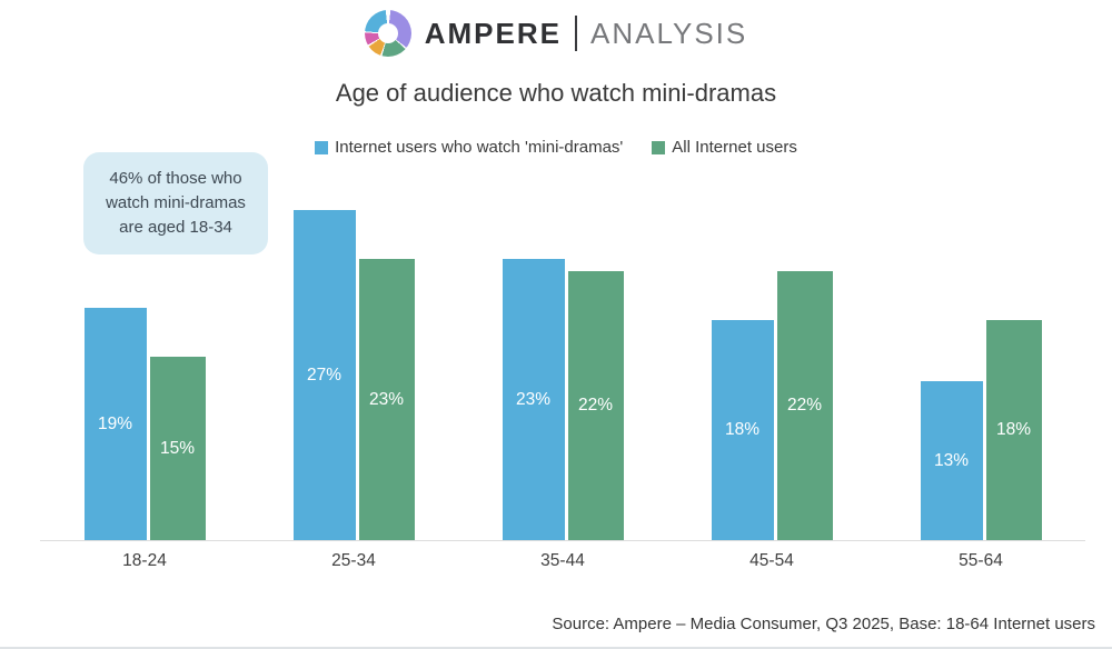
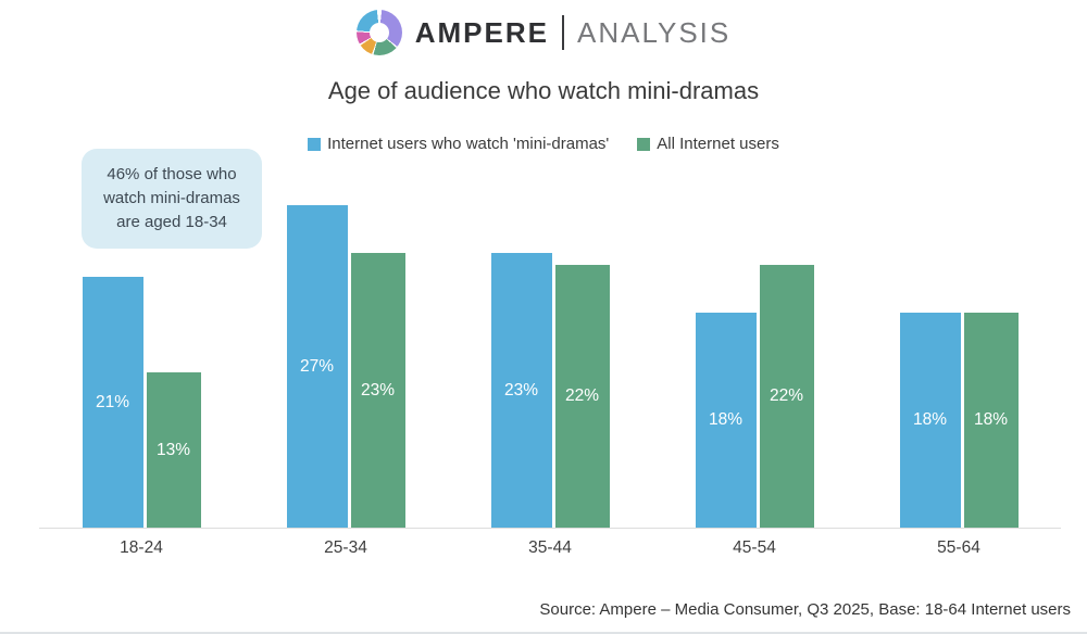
Internet users who watch 'mini-dramas'/18-24: 19% -> 21%
All Internet users/18-24: 15% -> 13%
Internet users who watch 'mini-dramas'/55-64: 13% -> 18%
